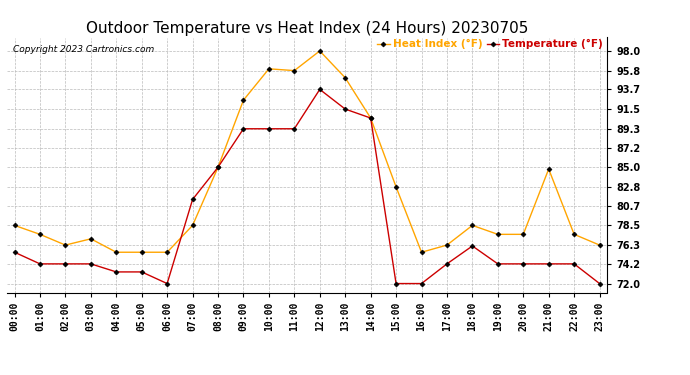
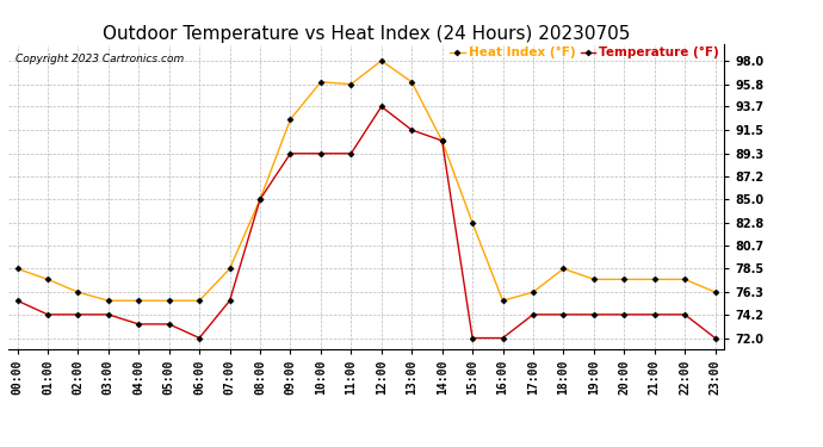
Heat Index (°F)/03:00: 77.0 -> 75.5
Temperature (°F)/07:00: 81.4 -> 75.5
Heat Index (°F)/13:00: 95.0 -> 96.0
Temperature (°F)/18:00: 76.2 -> 74.2
Heat Index (°F)/21:00: 84.8 -> 77.5
